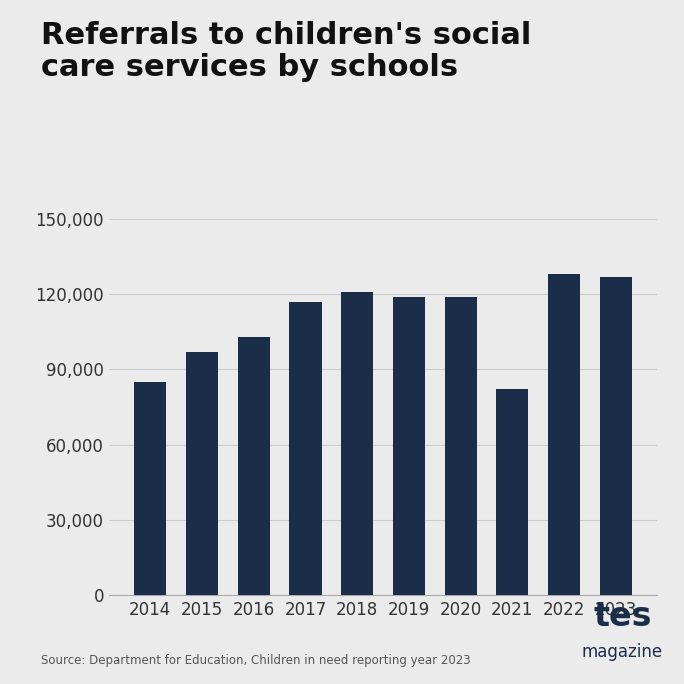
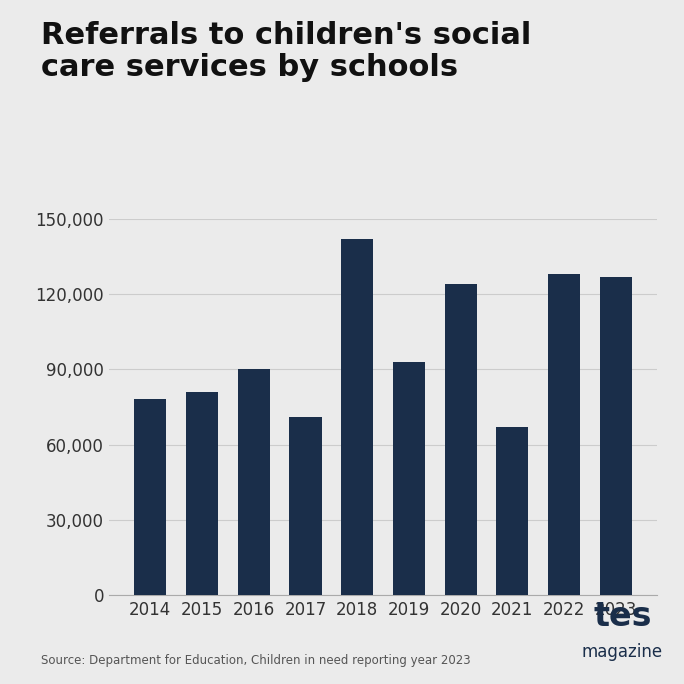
2014: 85,000 -> 78,000
2015: 97,000 -> 81,000
2016: 103,000 -> 90,000
2017: 117,000 -> 71,000
2018: 121,000 -> 142,000
2019: 119,000 -> 93,000
2020: 119,000 -> 124,000
2021: 82,000 -> 67,000
